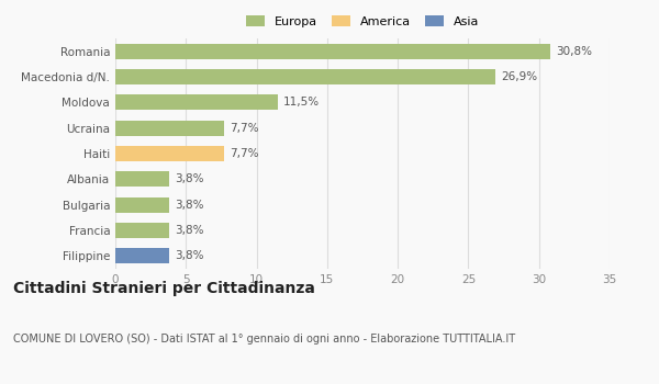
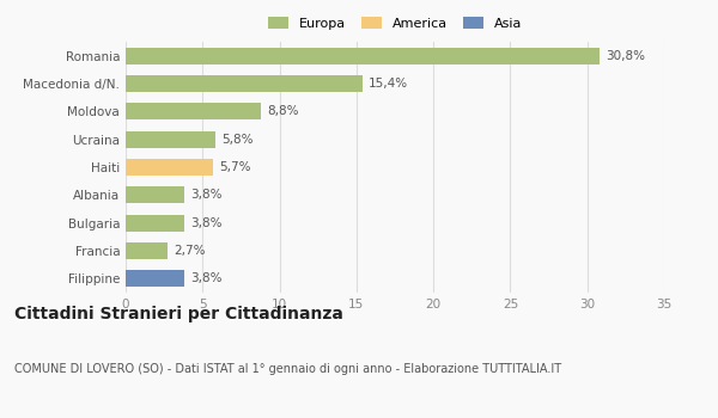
Macedonia d/N.: 26,9% -> 15,4%
Moldova: 11,5% -> 8,8%
Ucraina: 7,7% -> 5,8%
Haiti: 7,7% -> 5,7%
Francia: 3,8% -> 2,7%
